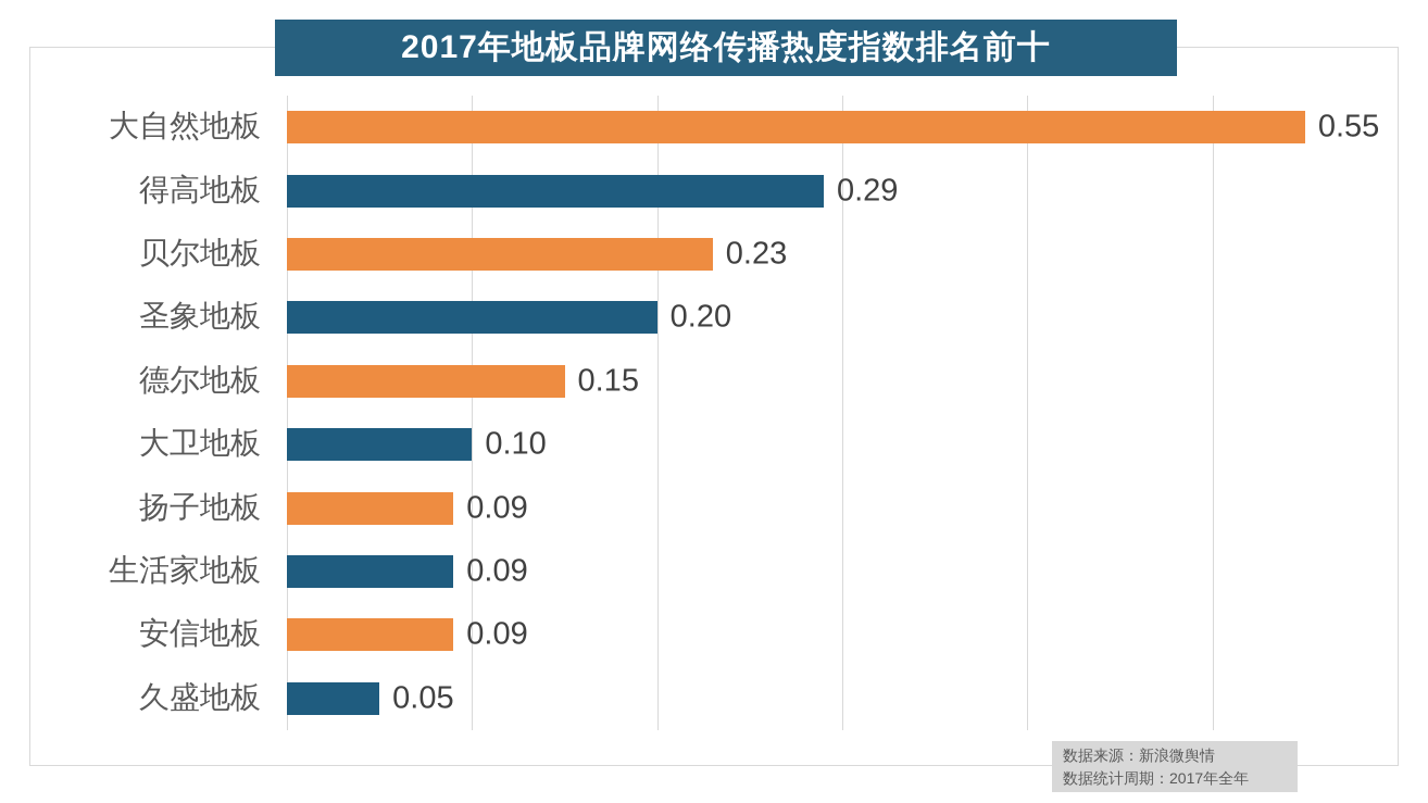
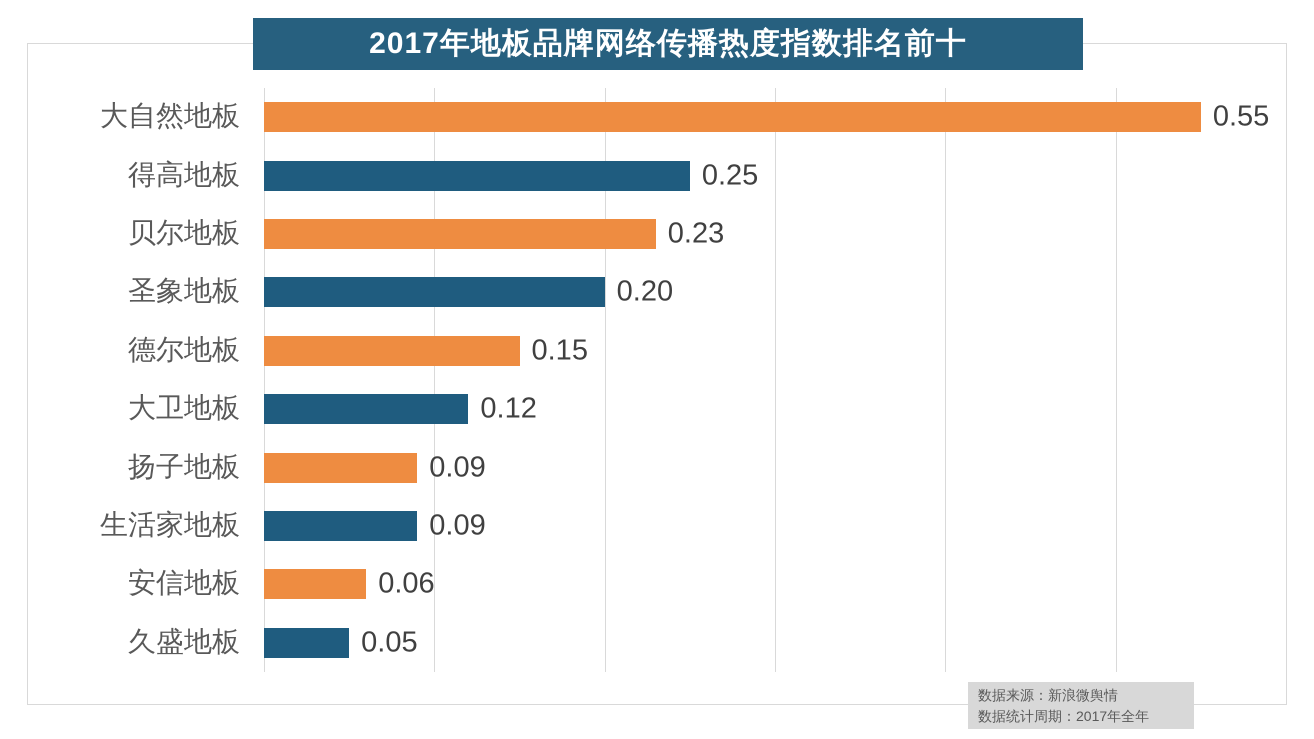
得高地板: 0.29 -> 0.25
大卫地板: 0.10 -> 0.12
安信地板: 0.09 -> 0.06
